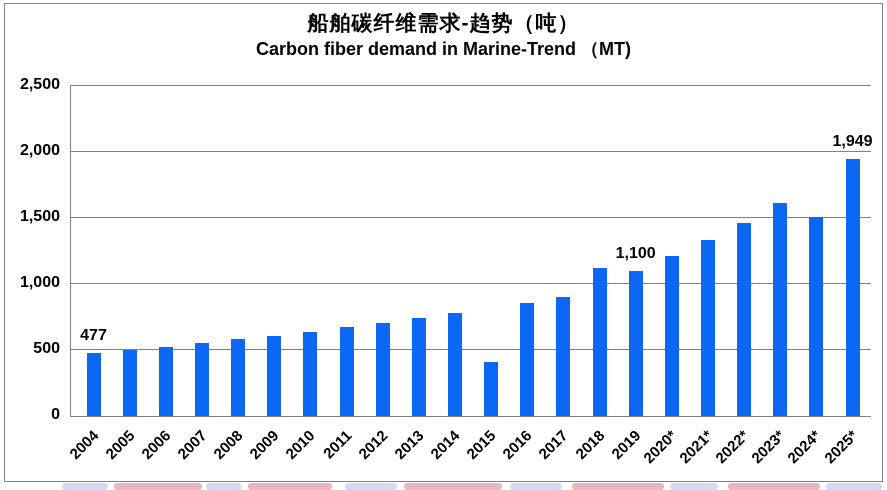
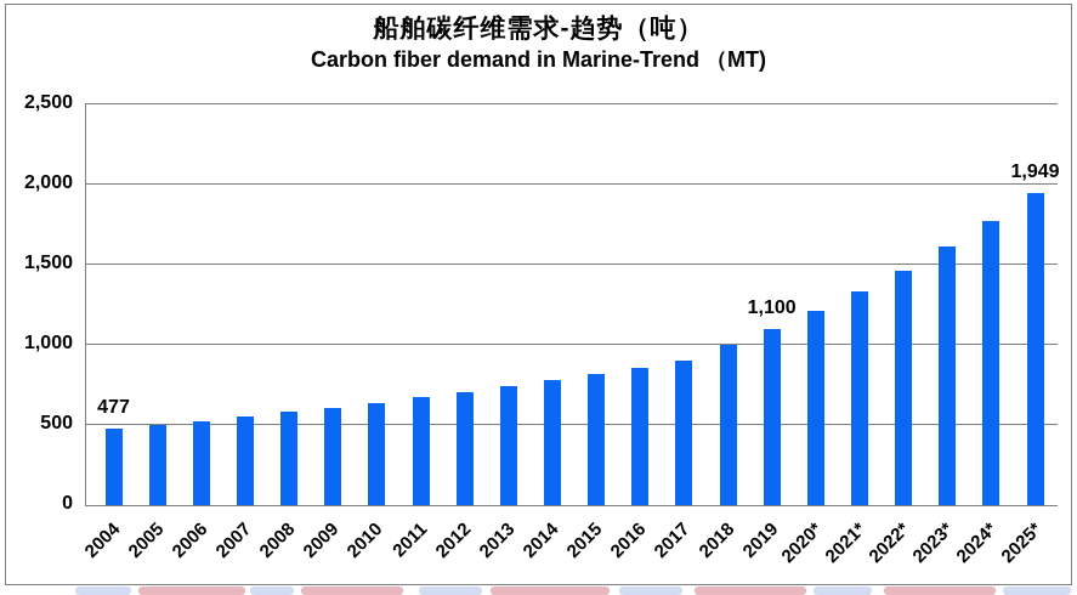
2015: 410 -> 820
2018: 1120 -> 1000
2024*: 1510 -> 1770
